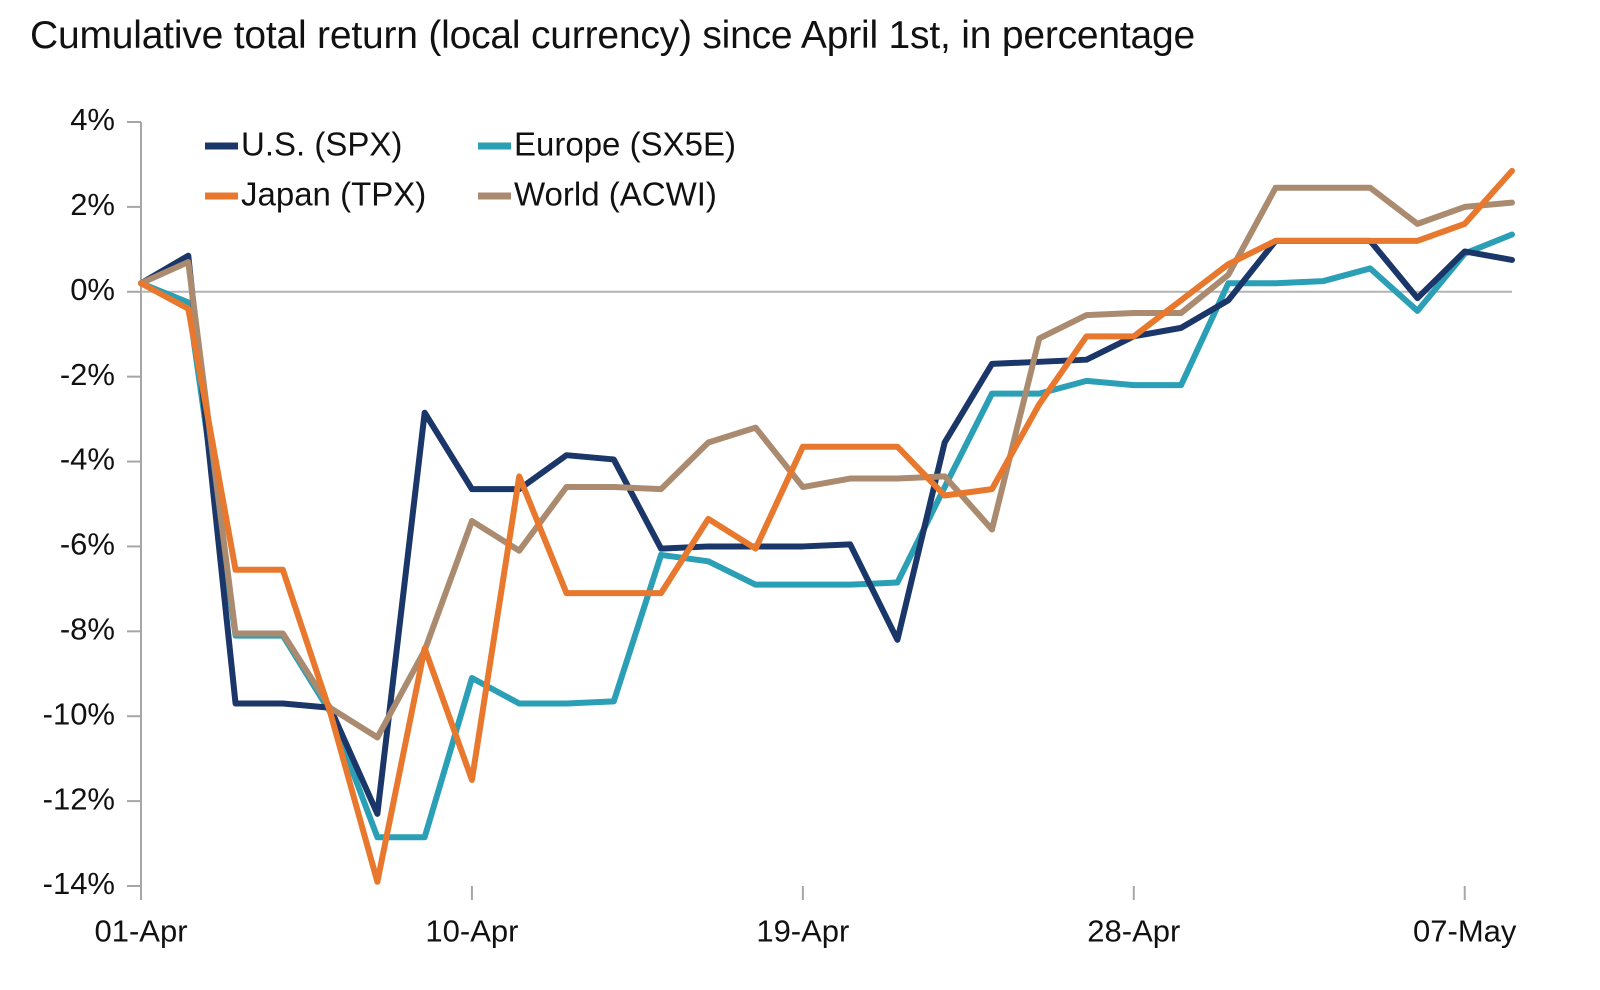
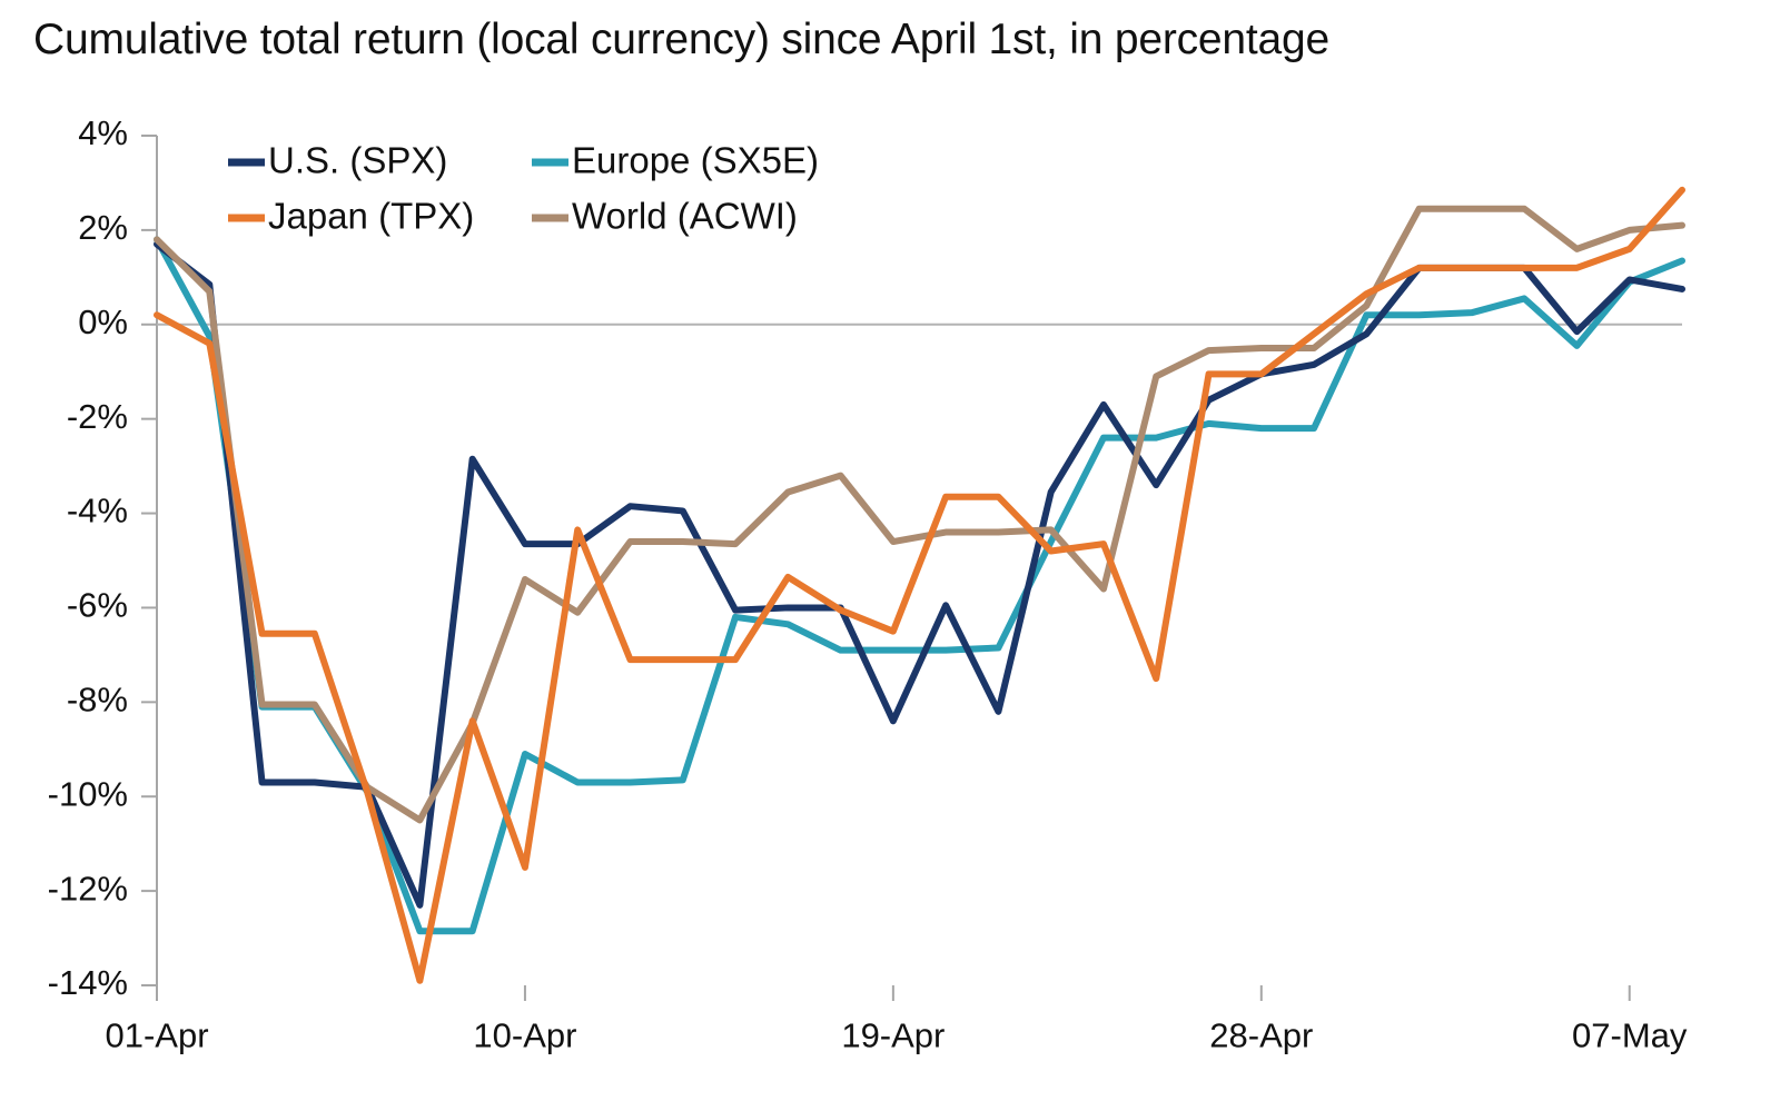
U.S. (SPX)/01-Apr: 0.2% -> 1.7%
Europe (SX5E)/01-Apr: 0.2% -> 1.8%
World (ACWI)/01-Apr: 0.2% -> 1.8%
U.S. (SPX)/19-Apr: -6.0% -> -8.4%
Japan (TPX)/19-Apr: -3.6% -> -6.5%
U.S. (SPX)/28-Apr: -1.6% -> -3.4%
Japan (TPX)/28-Apr: -2.6% -> -7.5%
